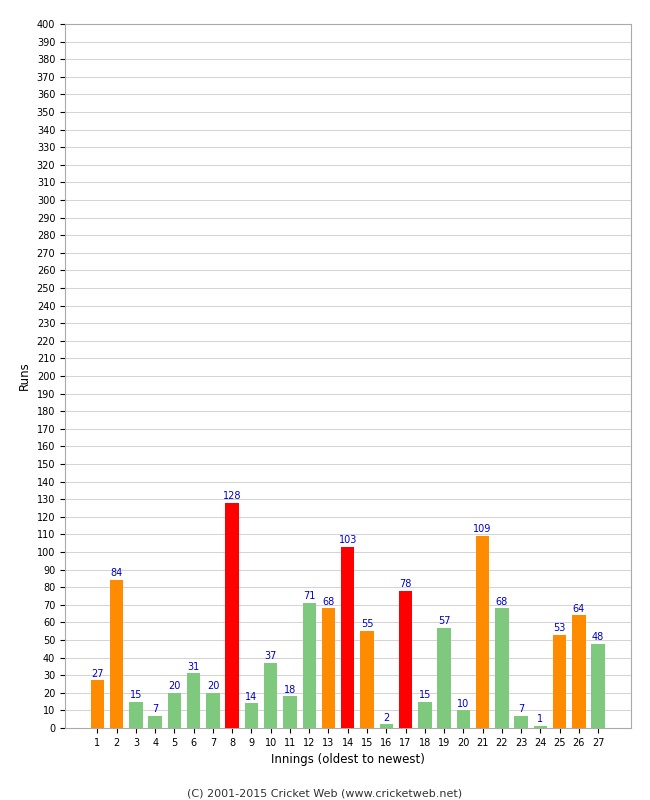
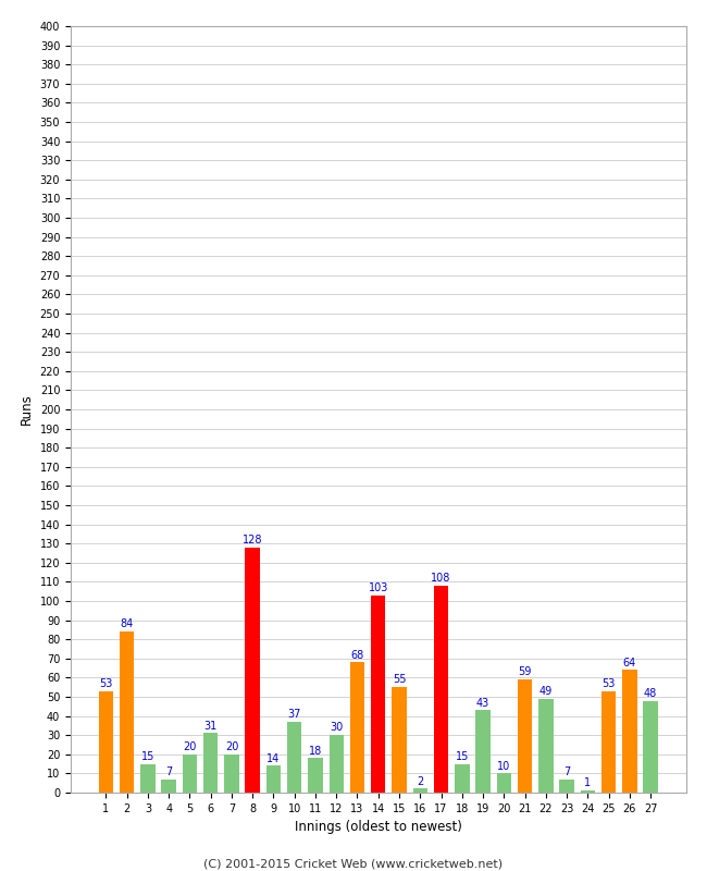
1: 27 -> 53
12: 71 -> 30
17: 78 -> 108
19: 57 -> 43
21: 109 -> 59
22: 68 -> 49
